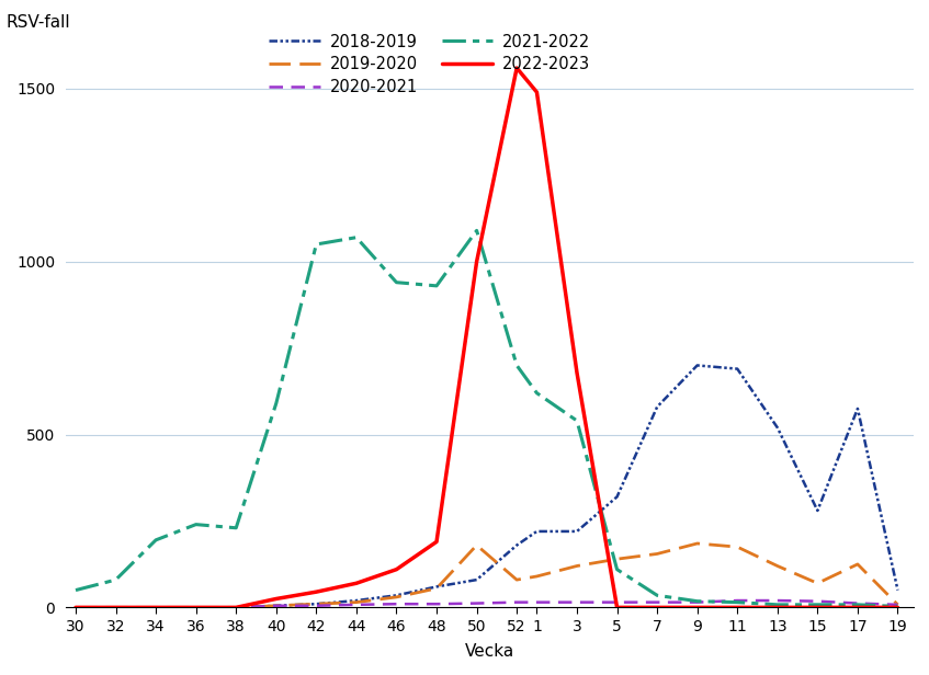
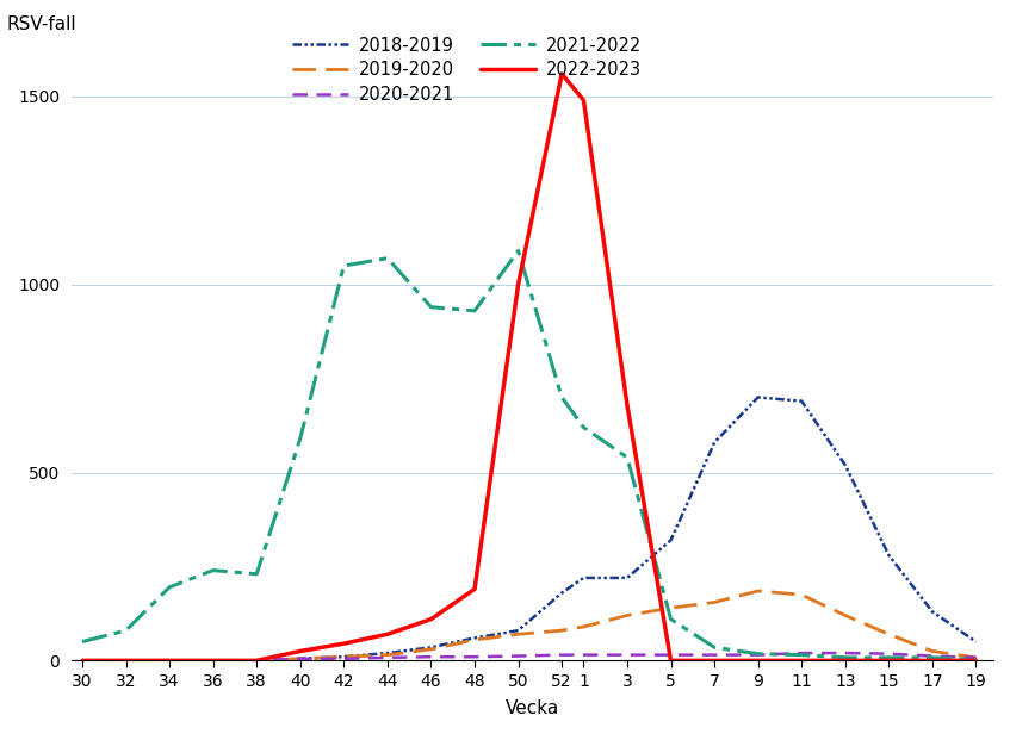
2019-2020/50: 180 -> 70
2018-2019/17: 575 -> 130
2019-2020/17: 125 -> 25
